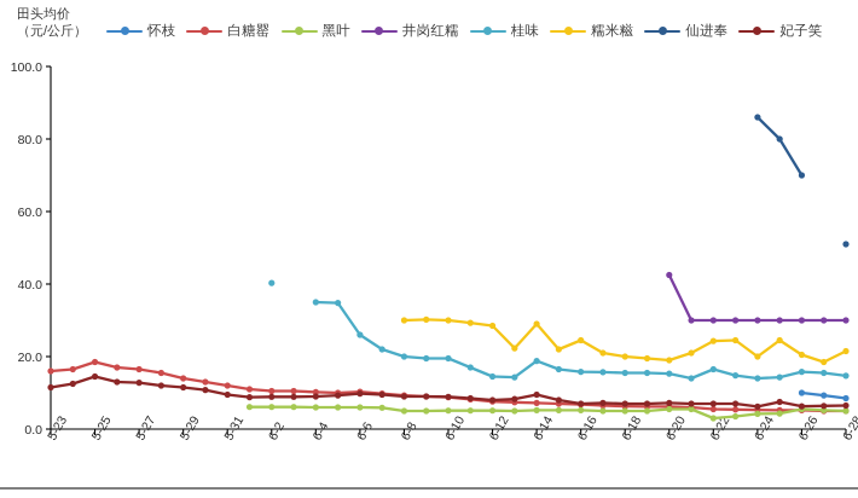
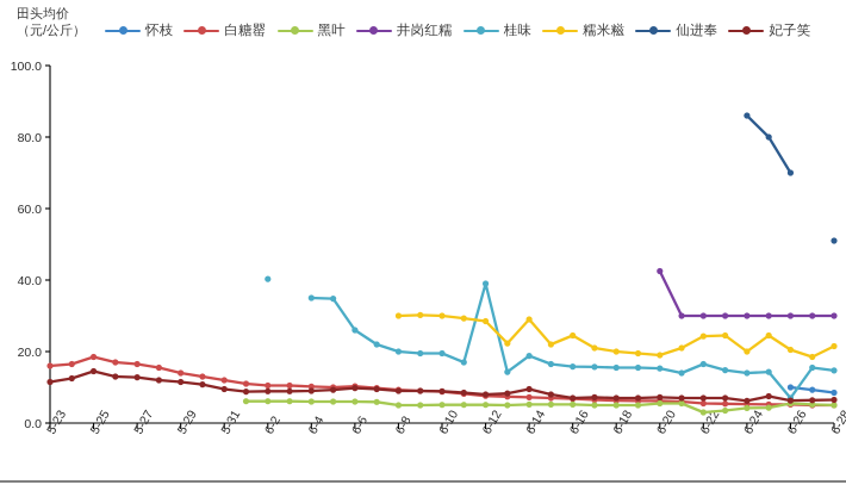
桂味/6-12: 14 -> 39
桂味/6-26: 16 -> 7
